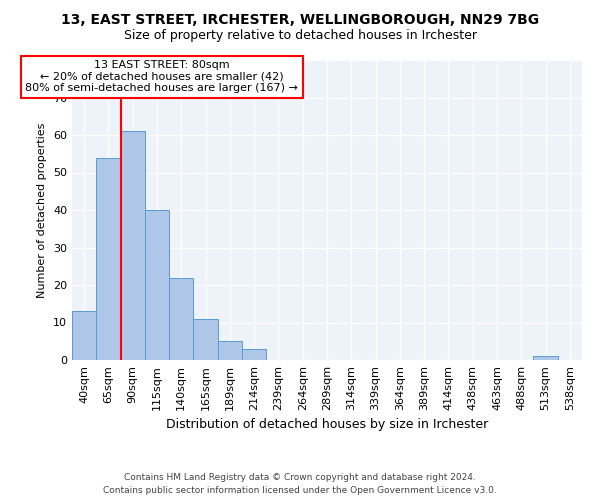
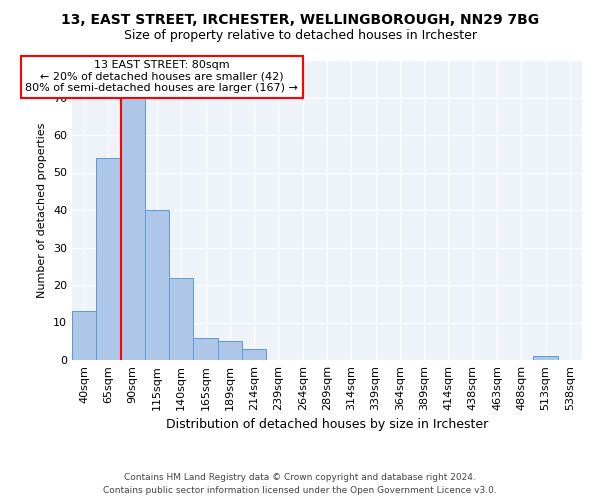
90sqm: 61 -> 70
165sqm: 11 -> 6
